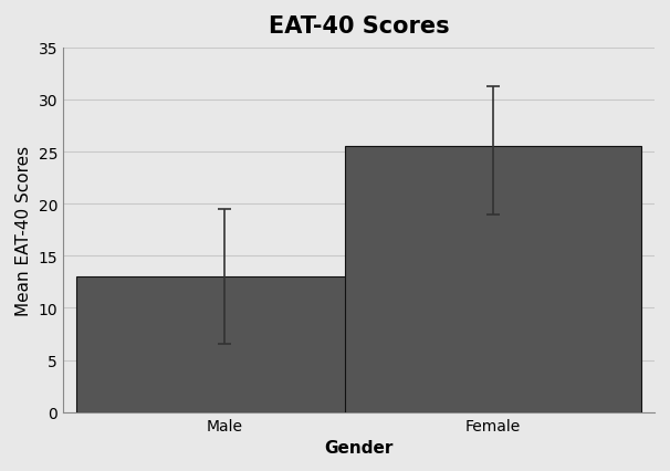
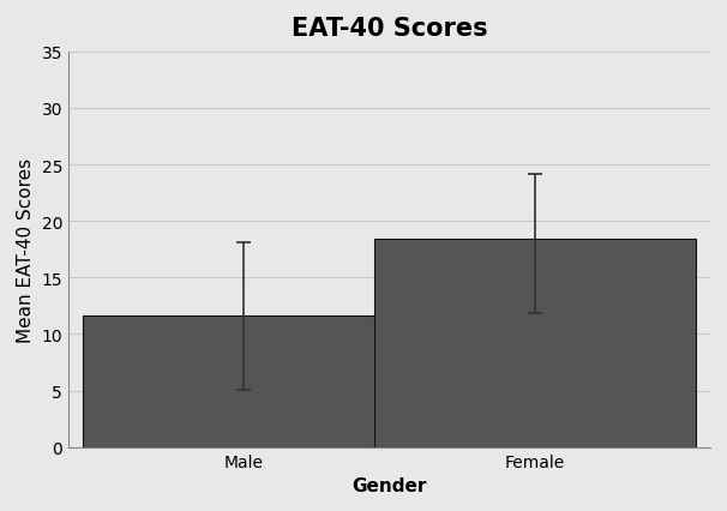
Male: 13.0 -> 11.6
Female: 25.5 -> 18.4
